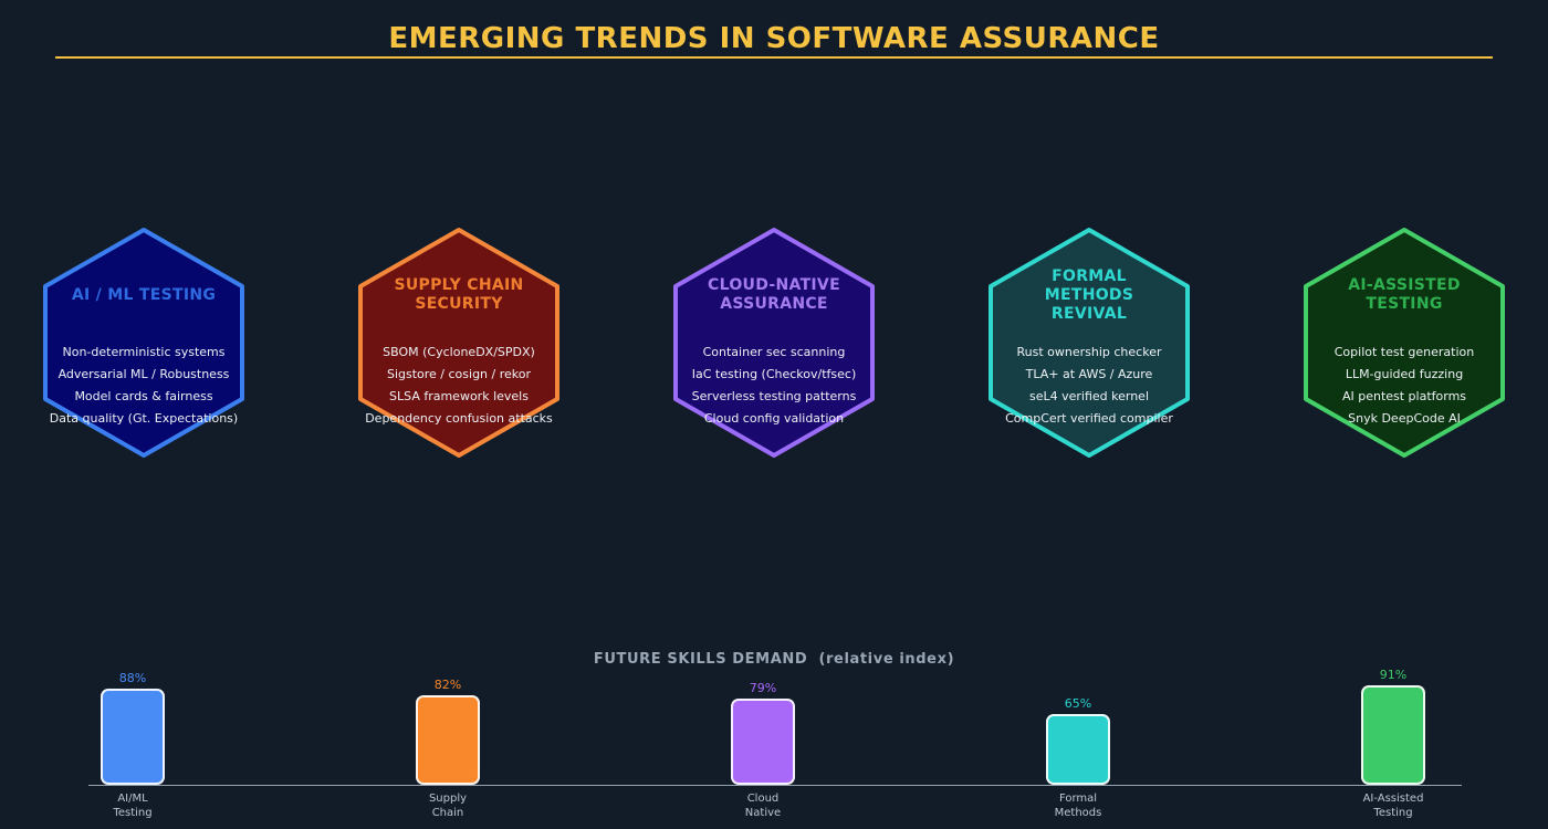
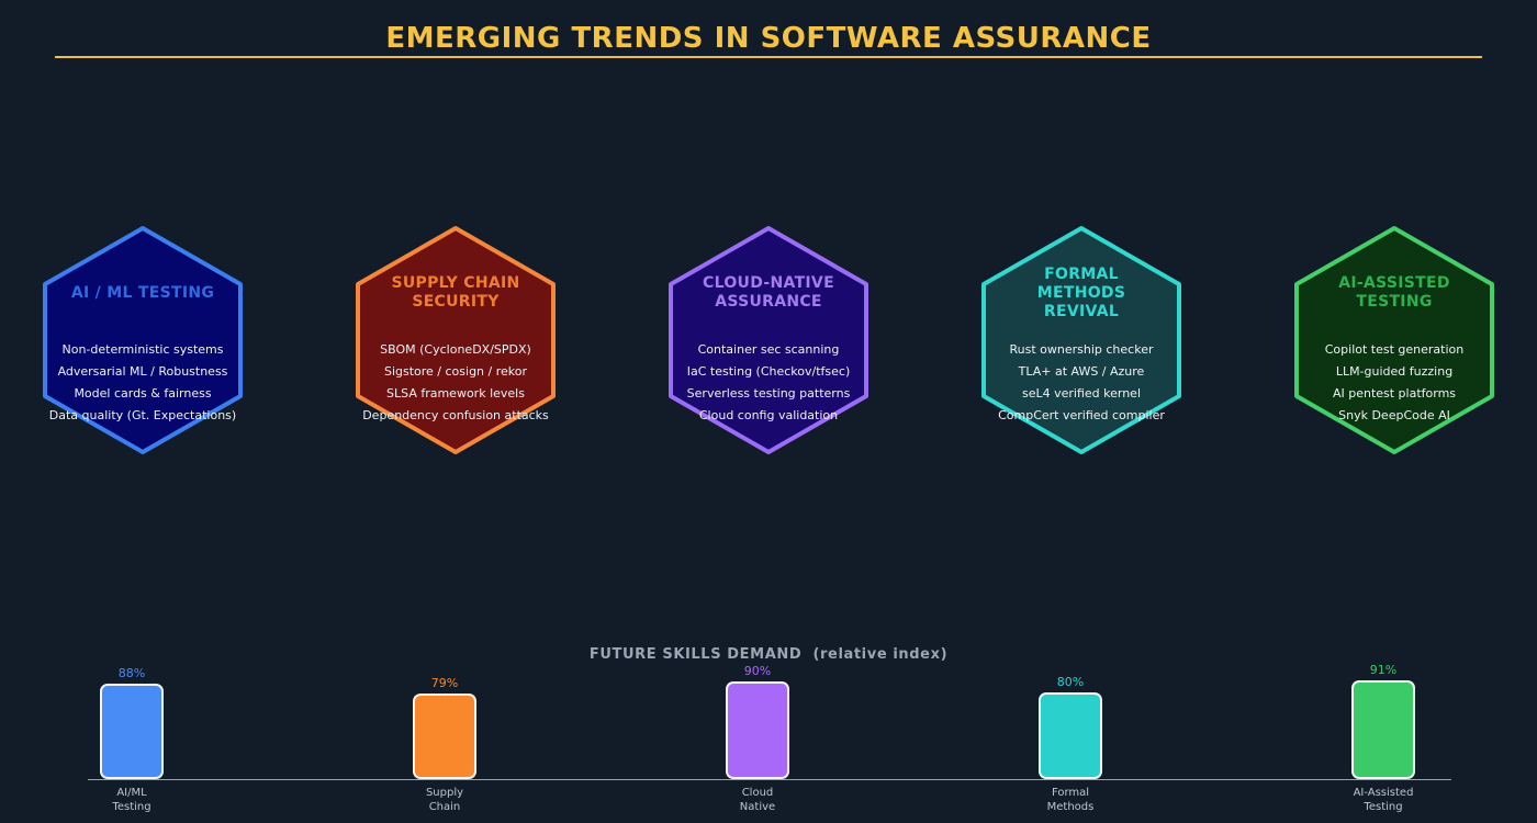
Supply Chain: 82% -> 79%
Cloud Native: 79% -> 90%
Formal Methods: 65% -> 80%
